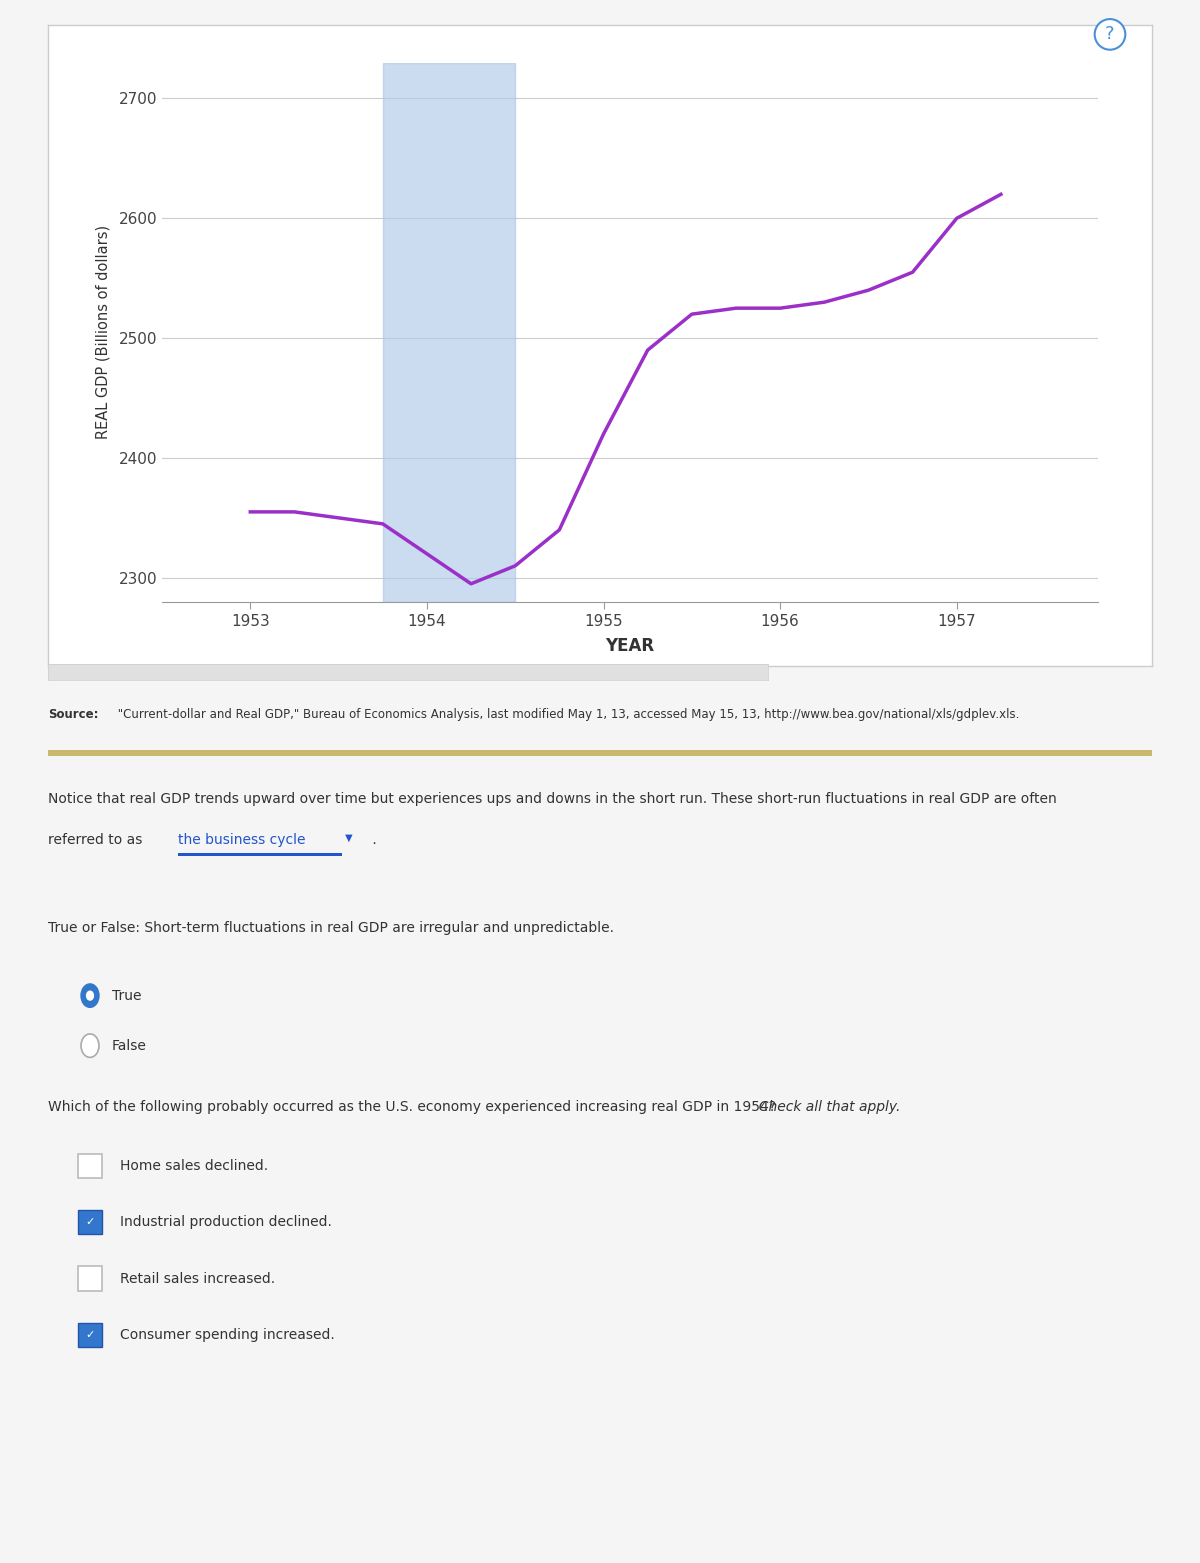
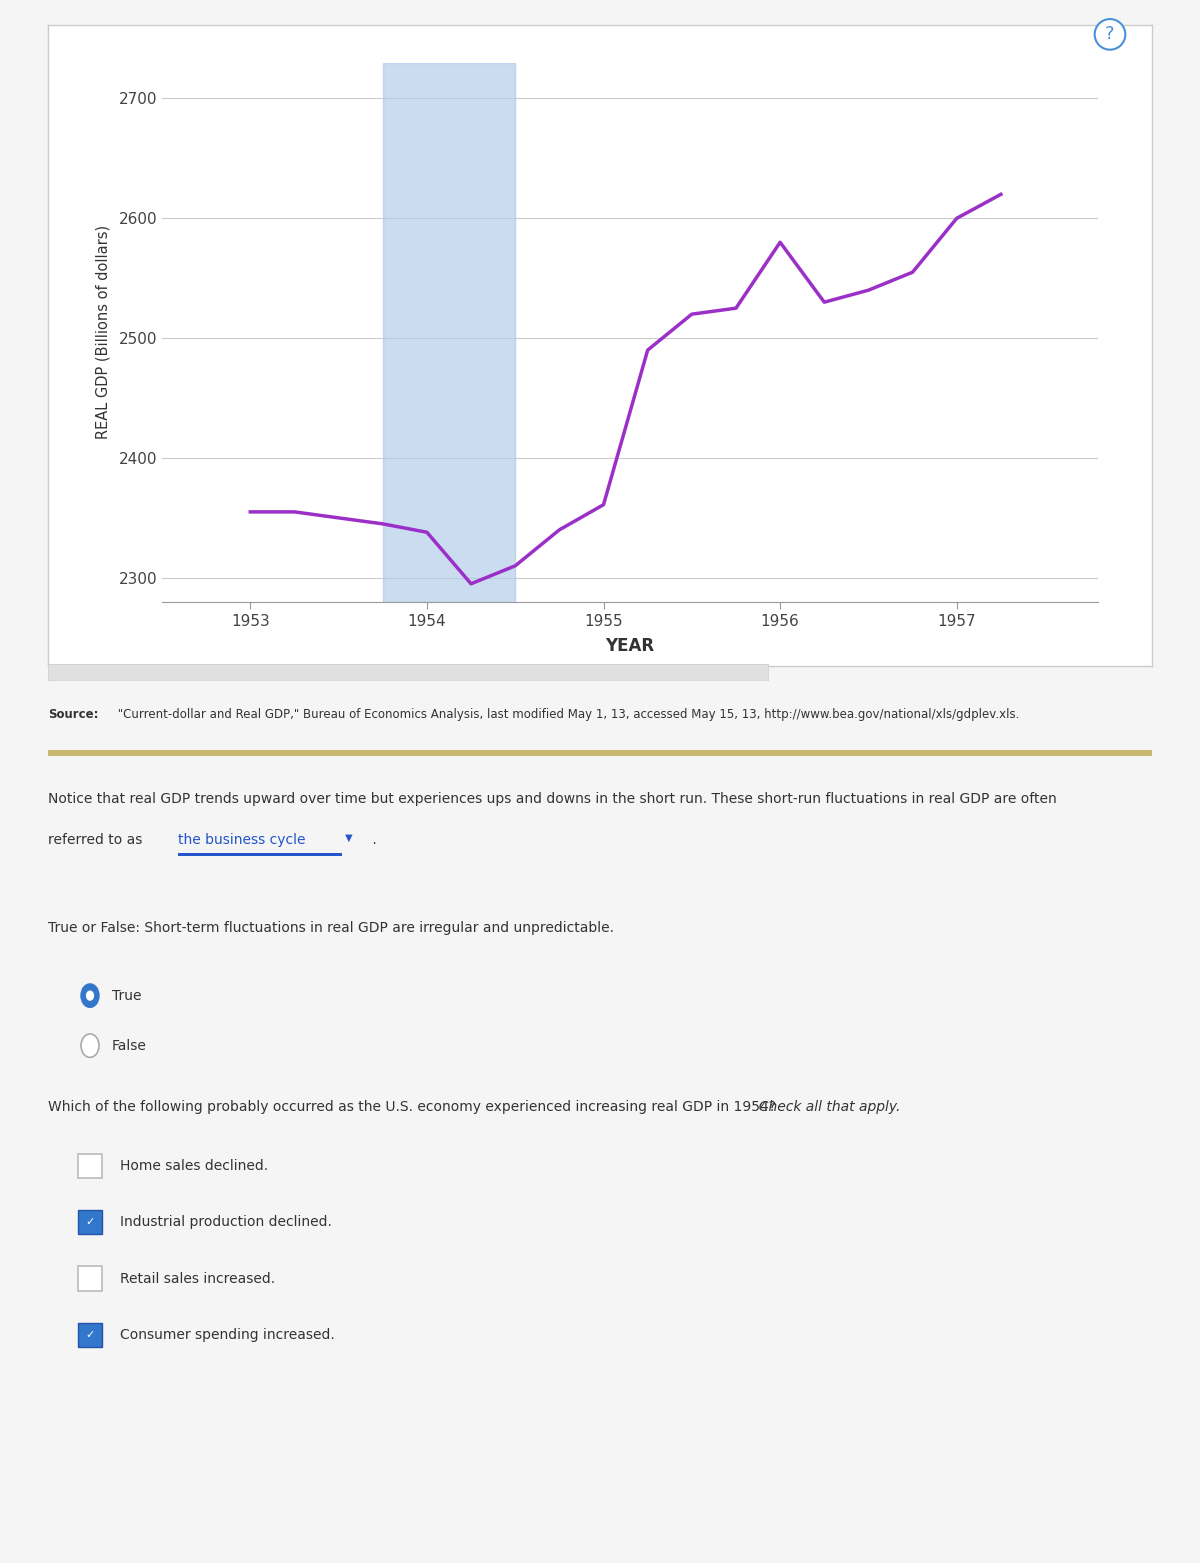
1954: 2320 -> 2338
1955: 2420 -> 2361
1956: 2525 -> 2580
